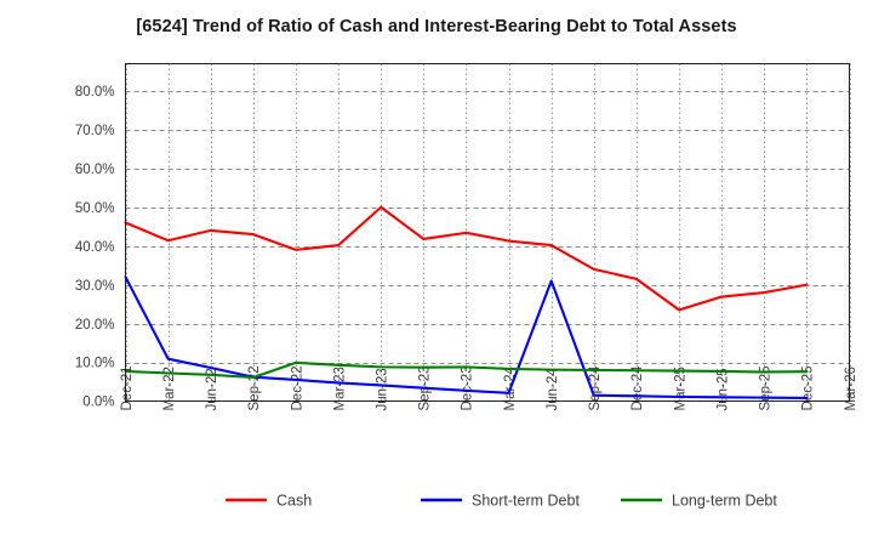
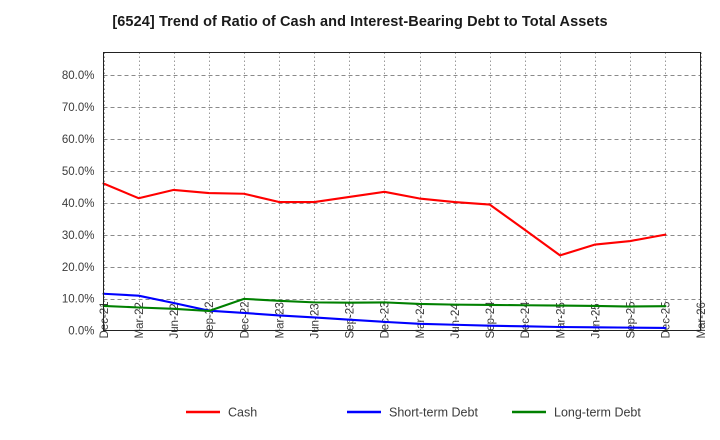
Short-term Debt/Dec-21: 32% -> 12%
Cash/Dec-22: 39% -> 43%
Cash/Jun-23: 50% -> 40%
Short-term Debt/Jun-24: 31% -> 2%
Cash/Sep-24: 34% -> 39%
